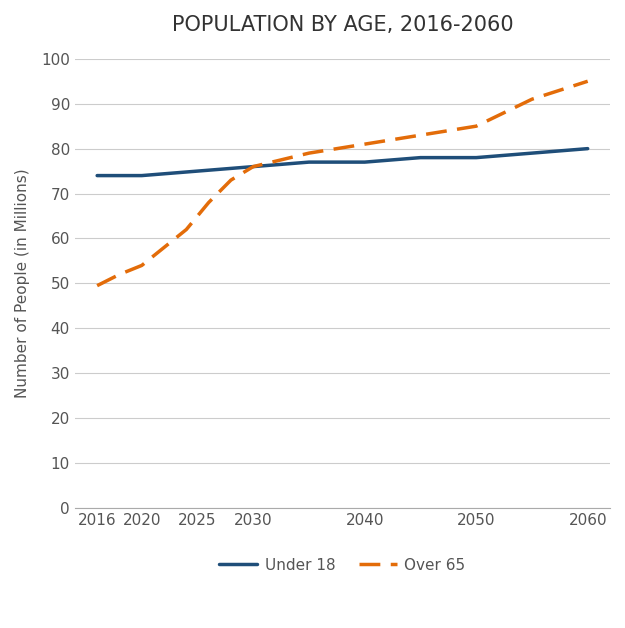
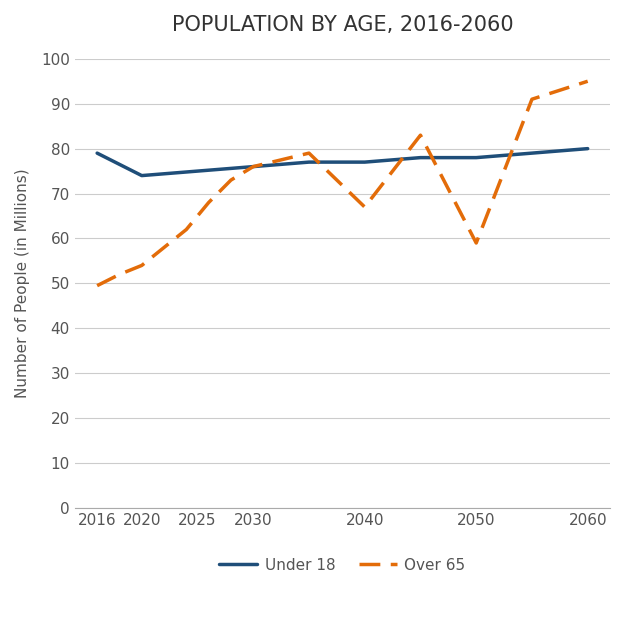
Under 18/2016: 74 -> 79
Over 65/2040: 81.0 -> 67.0
Over 65/2050: 85.0 -> 59.0
